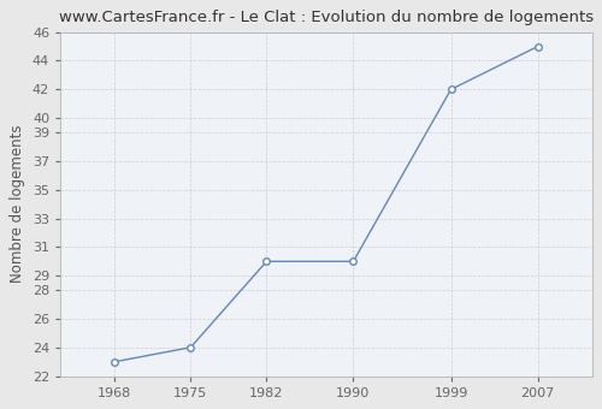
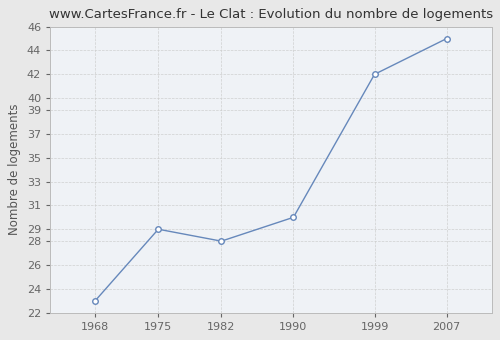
1975: 24 -> 29
1982: 30 -> 28
